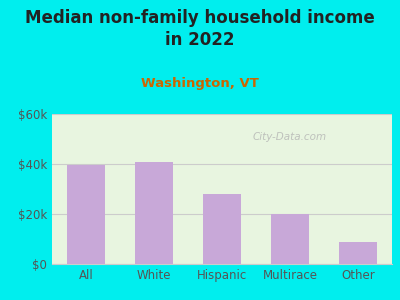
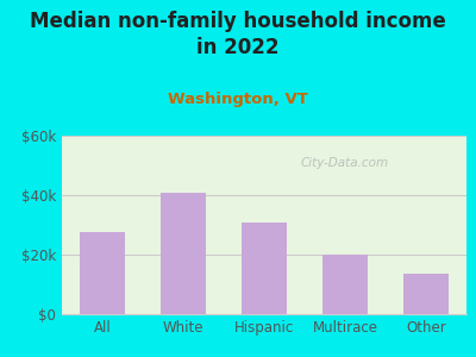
All: $39.5k -> $27.5k
Hispanic: $28.0k -> $31.0k
Other: $9.0k -> $13.5k
